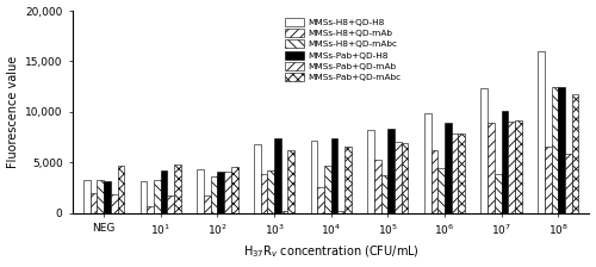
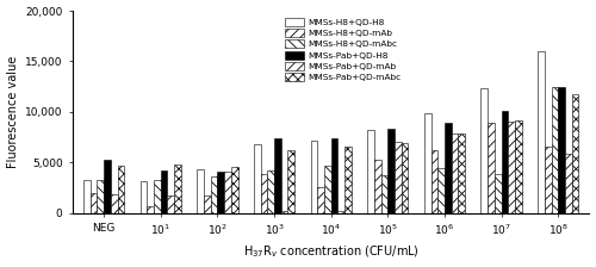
MMSs-Pab+QD-H8/NEG: 3,100 -> 5,200
